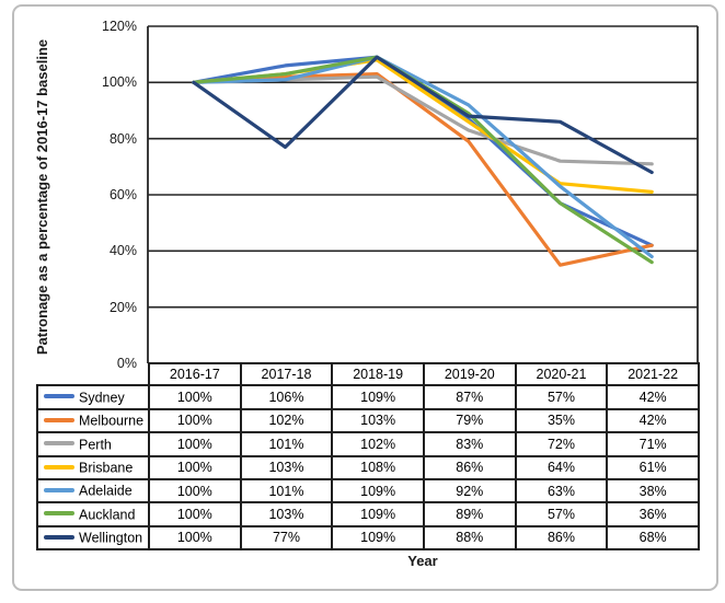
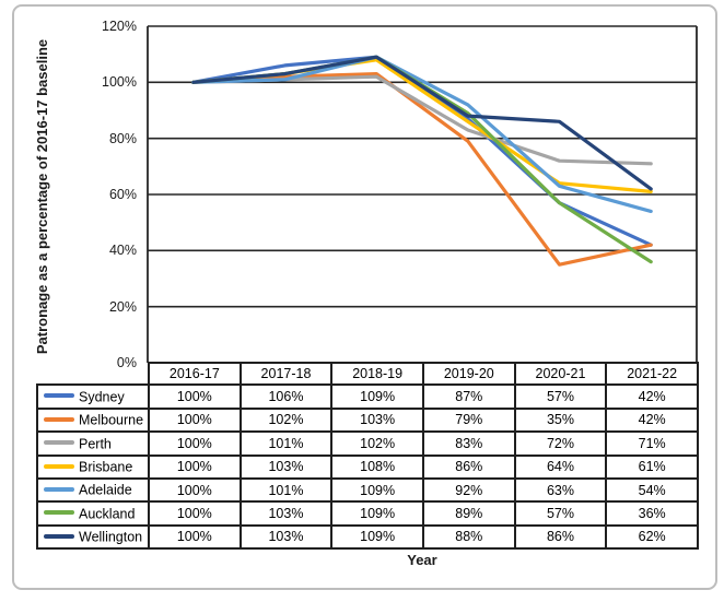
Wellington/2017-18: 77% -> 103%
Adelaide/2021-22: 38% -> 54%
Wellington/2021-22: 68% -> 62%
